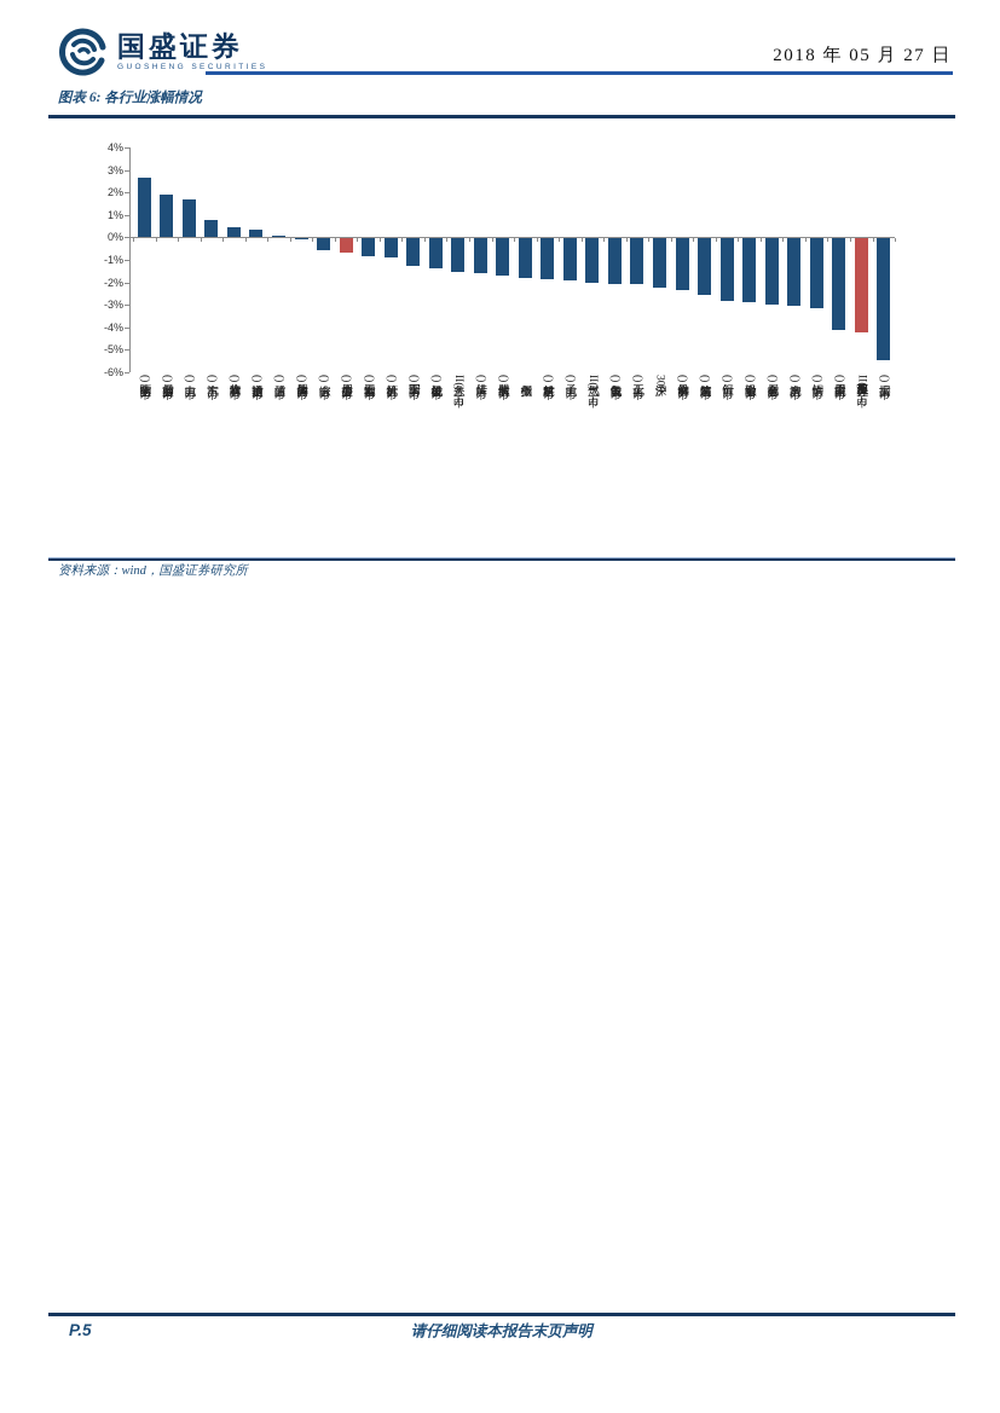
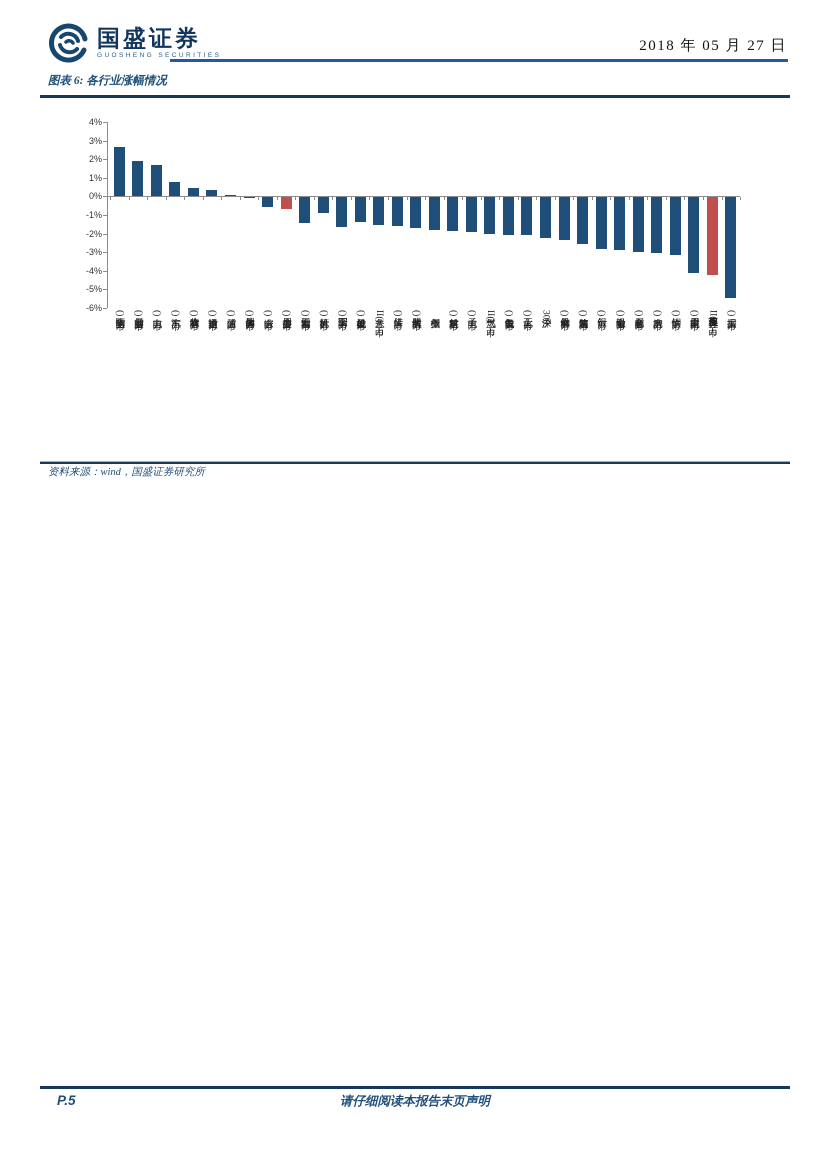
轻工制造(申万): -0.8% -> -1.4%
国防军工(申万): -1.2% -> -1.6%
